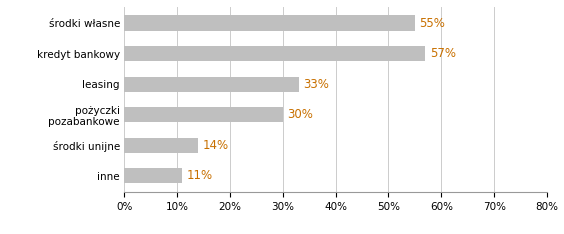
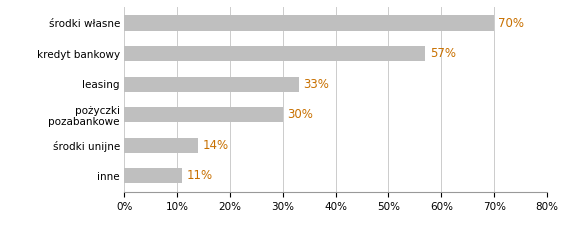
środki własne: 55% -> 70%
